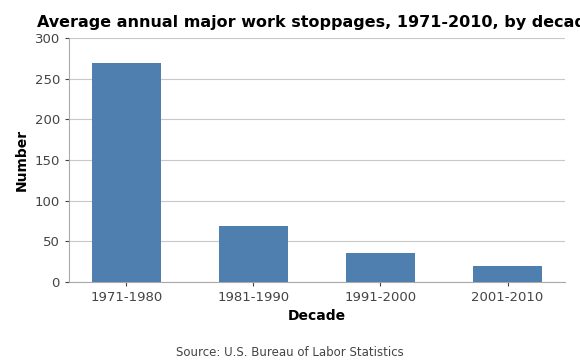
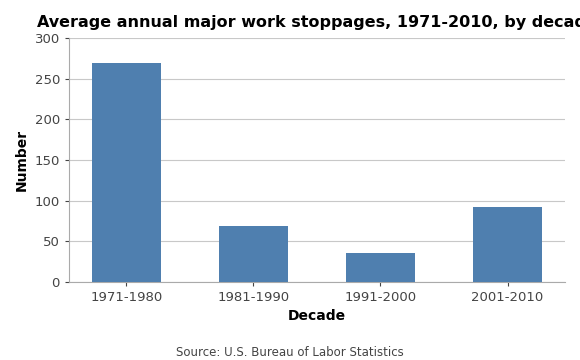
2001-2010: 19 -> 92
